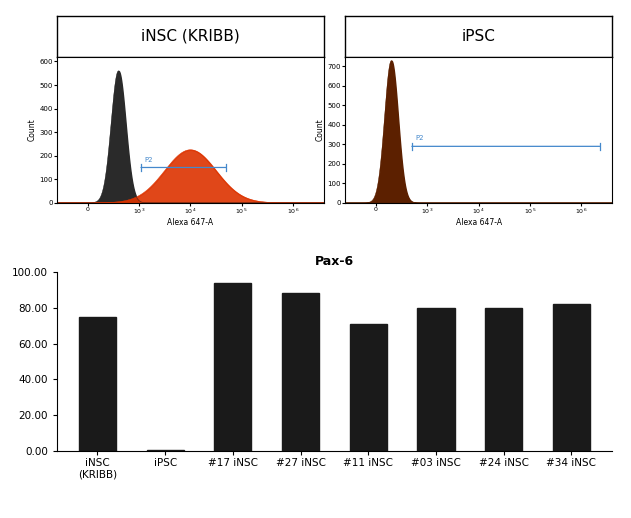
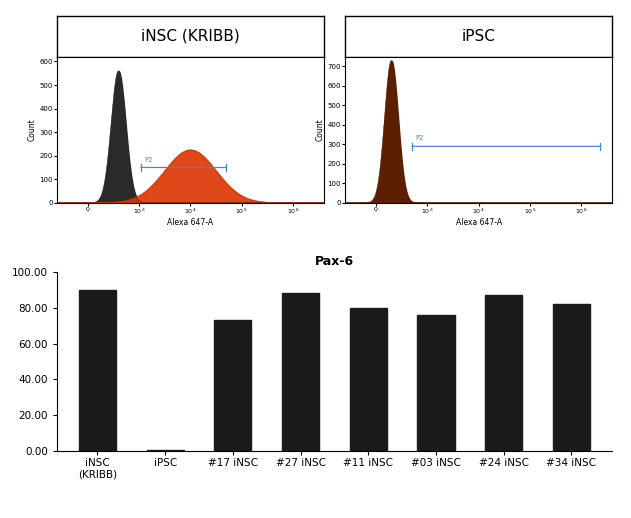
Pax-6/iNSC (KRIBB): 75 -> 90
Pax-6/#17 iNSC: 94 -> 73
Pax-6/#11 iNSC: 71 -> 80
Pax-6/#03 iNSC: 80 -> 76
Pax-6/#24 iNSC: 80 -> 87
